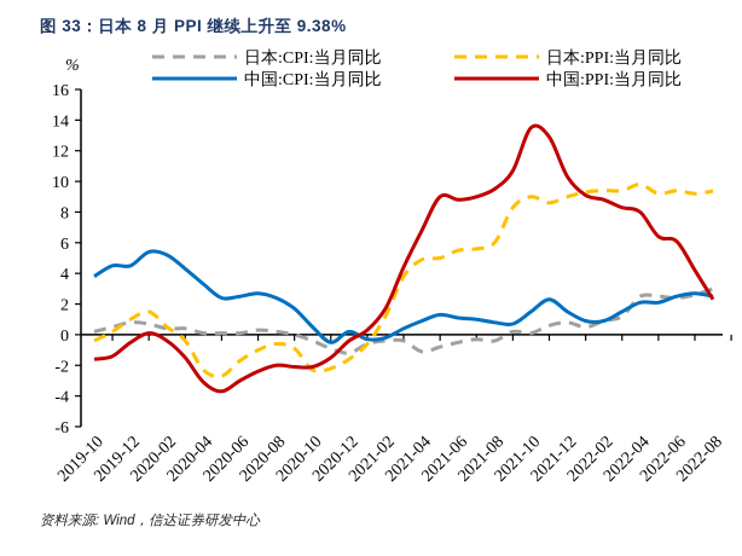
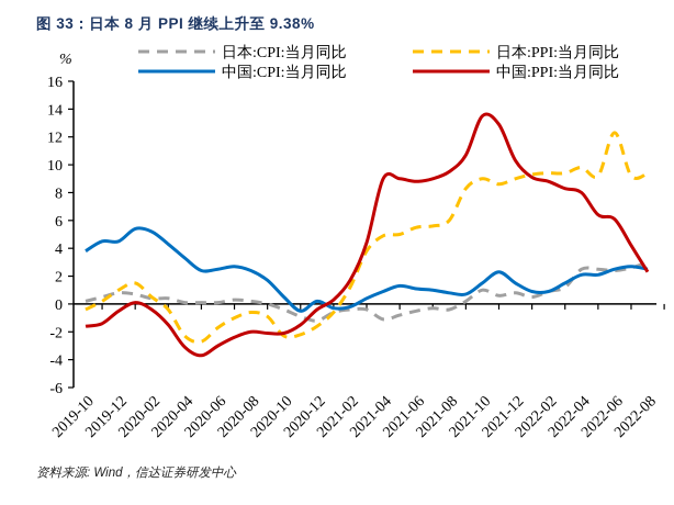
中国:PPI:当月同比/2021-04: 6.8 -> 9.0
日本:CPI:当月同比/2021-10: 0.1 -> 1.0
日本:PPI:当月同比/2022-06: 9.4 -> 12.3
